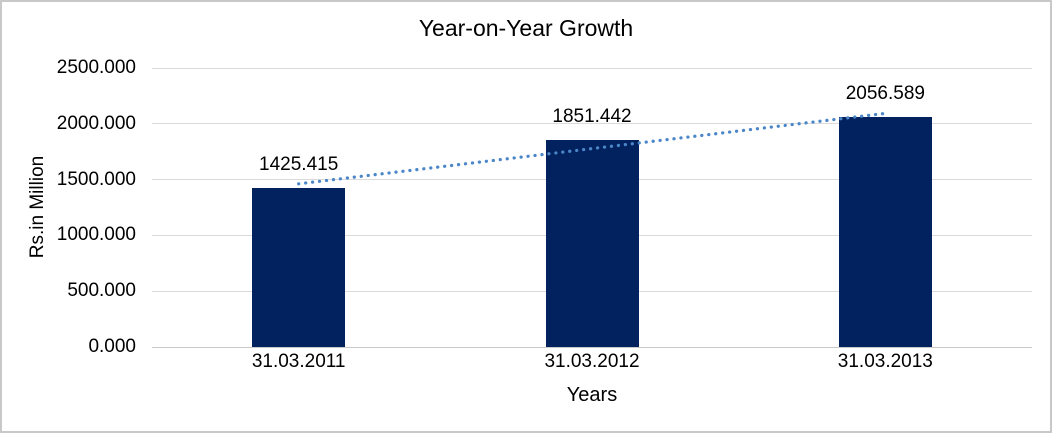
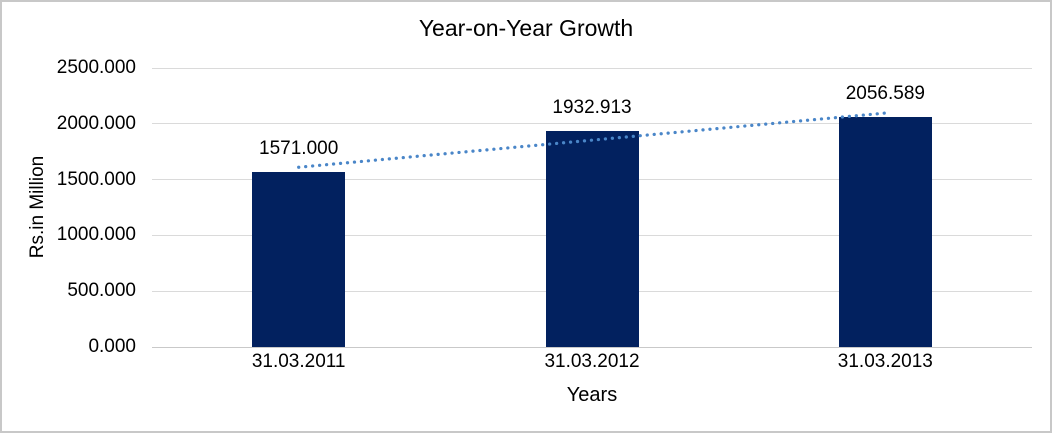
31.03.2011: 1425.415 -> 1571.000
31.03.2012: 1851.442 -> 1932.913
